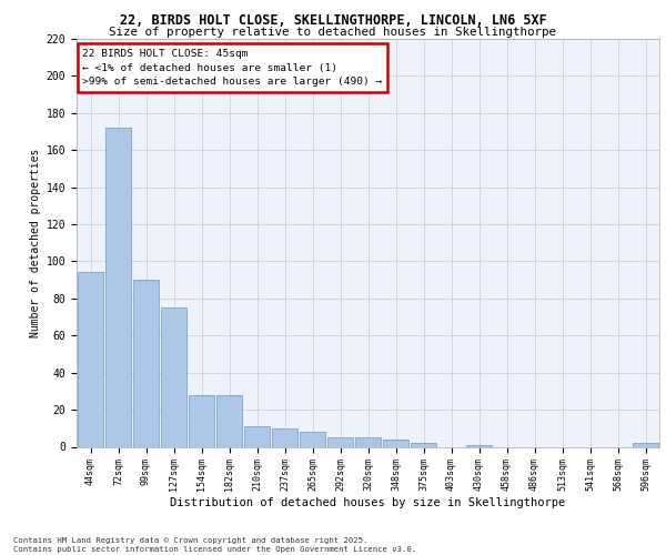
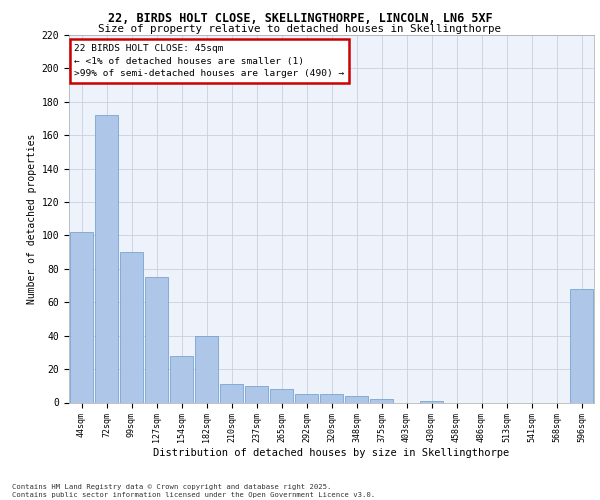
44sqm: 94 -> 102
182sqm: 28 -> 40
596sqm: 2 -> 68
